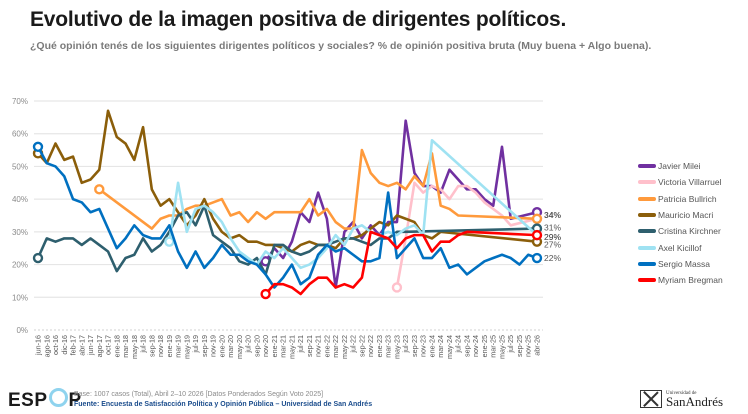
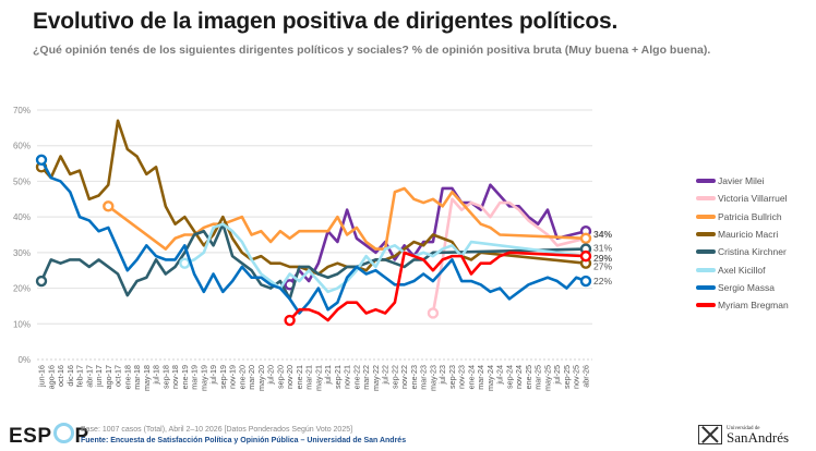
Mauricio Macri/jul-18: 62% -> 54%
Axel Kicillof/mar-19: 45% -> 28%
Javier Milei/mar-22: 13% -> 32%
Patricia Bullrich/sep-22: 55% -> 47%
Sergio Massa/mar-23: 42% -> 24%
Javier Milei/jul-23: 64% -> 48%
Patricia Bullrich/ene-24: 54% -> 41%
Axel Kicillof/ene-24: 58% -> 33%
Sergio Massa/mar-24: 25% -> 21%
Javier Milei/may-25: 56% -> 42%
